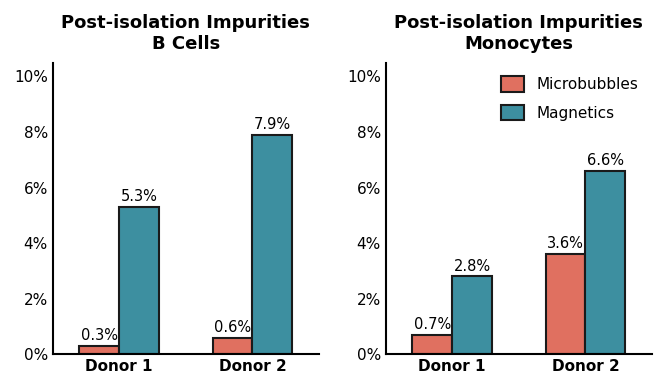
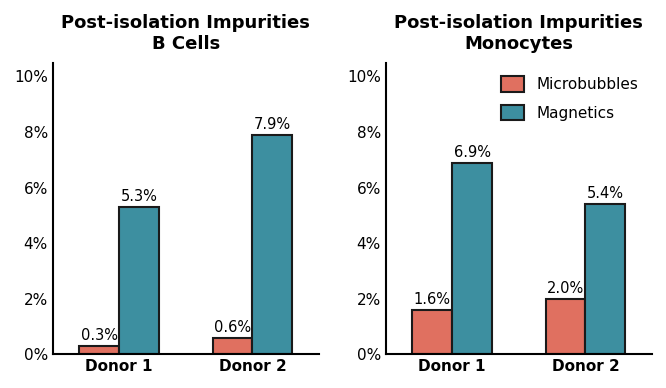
Post-isolation Impurities Monocytes/Microbubbles/Donor 1: 0.7% -> 1.6%
Post-isolation Impurities Monocytes/Magnetics/Donor 1: 2.8% -> 6.9%
Post-isolation Impurities Monocytes/Microbubbles/Donor 2: 3.6% -> 2.0%
Post-isolation Impurities Monocytes/Magnetics/Donor 2: 6.6% -> 5.4%
